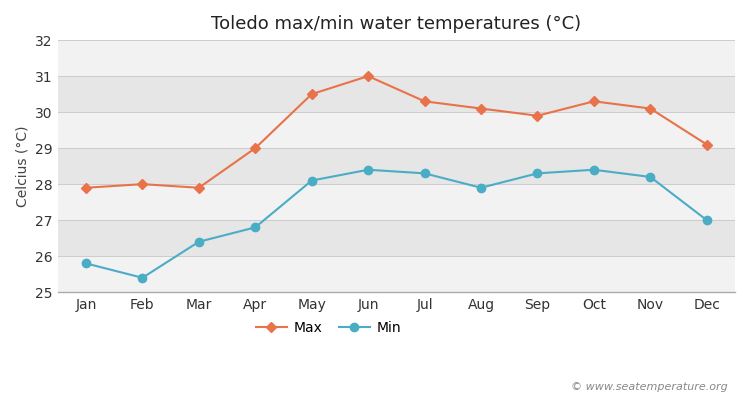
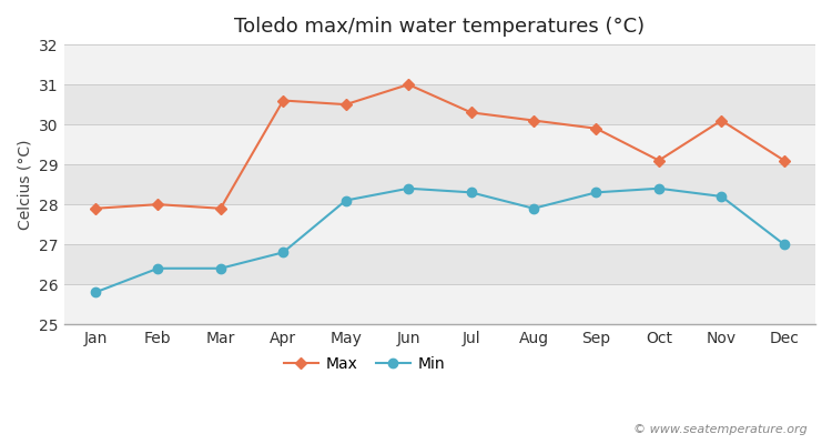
Min/Feb: 25.4 -> 26.4
Max/Apr: 29.0 -> 30.6
Max/Oct: 30.3 -> 29.1
